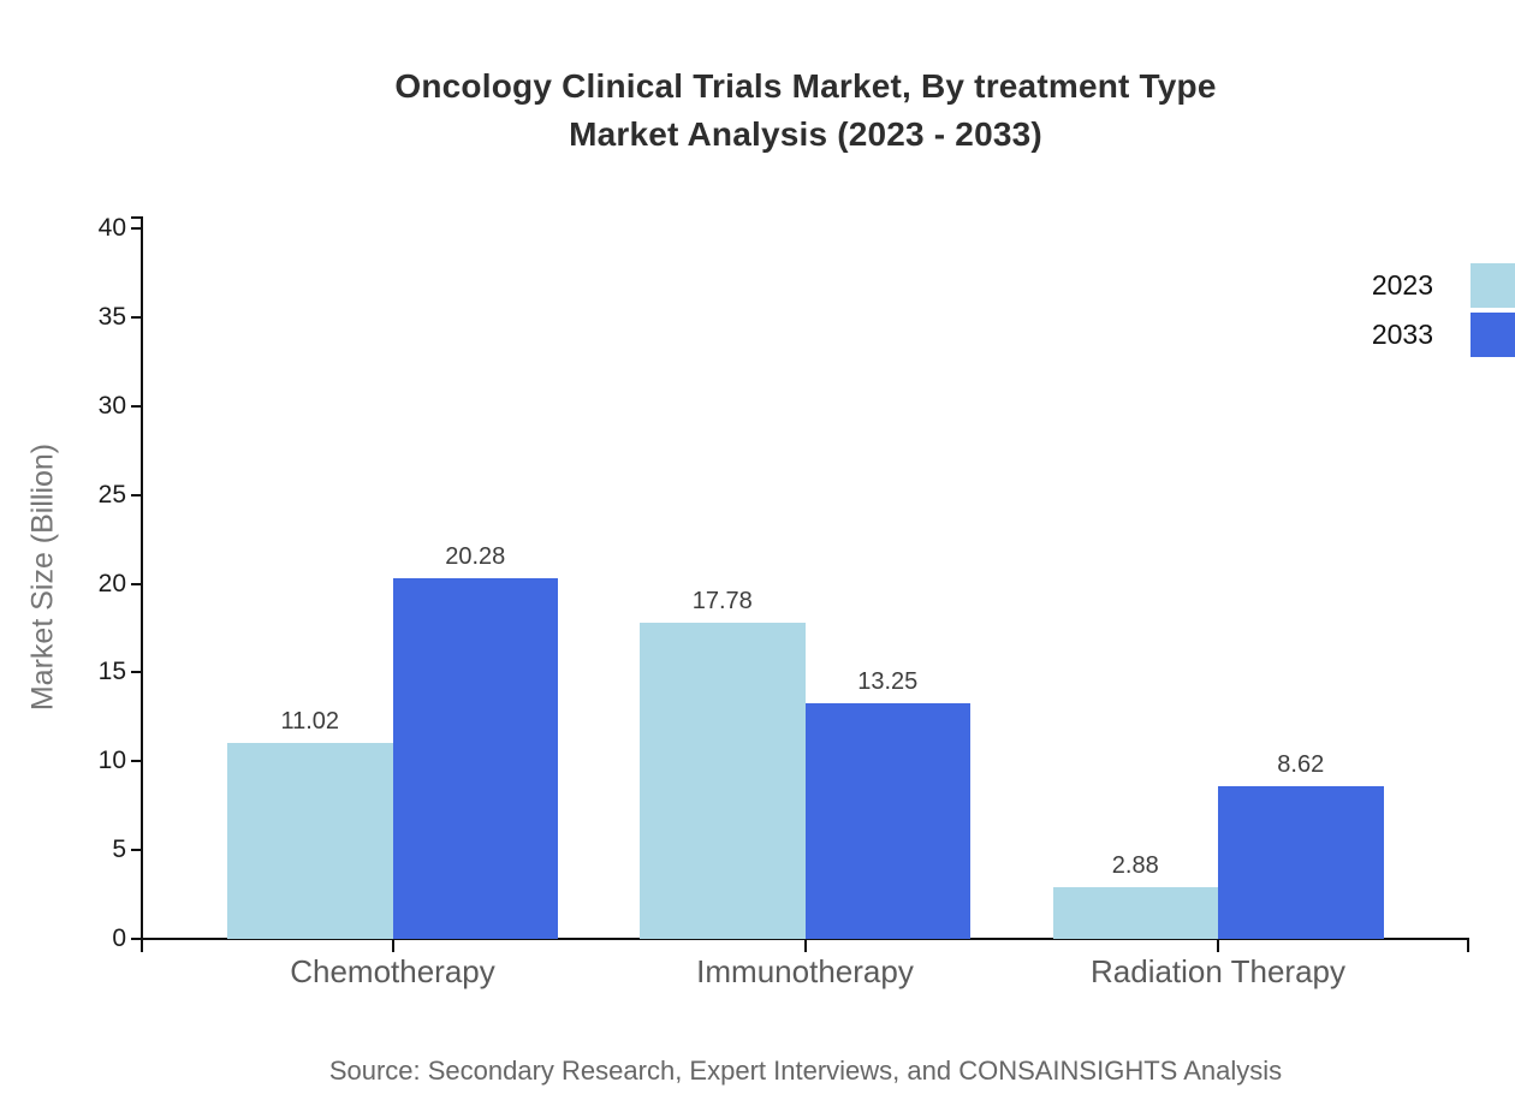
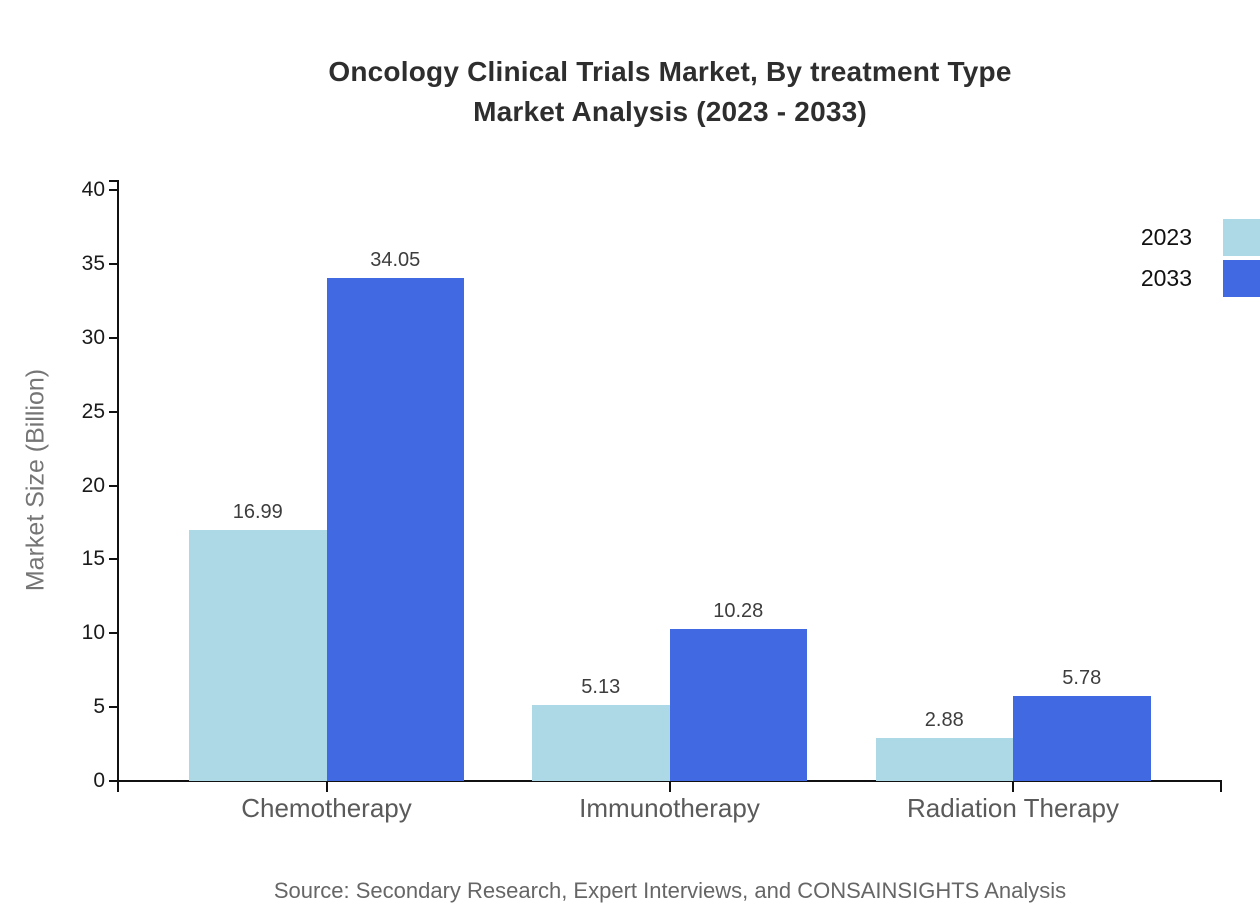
2023/Chemotherapy: 11.02 -> 16.99
2033/Chemotherapy: 20.28 -> 34.05
2023/Immunotherapy: 17.78 -> 5.13
2033/Immunotherapy: 13.25 -> 10.28
2033/Radiation Therapy: 8.62 -> 5.78
